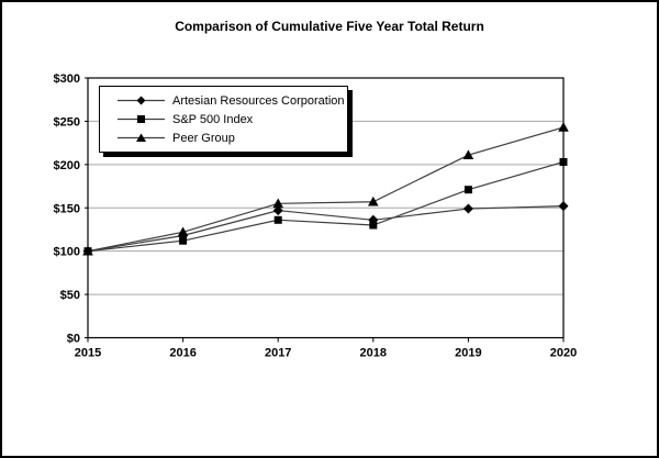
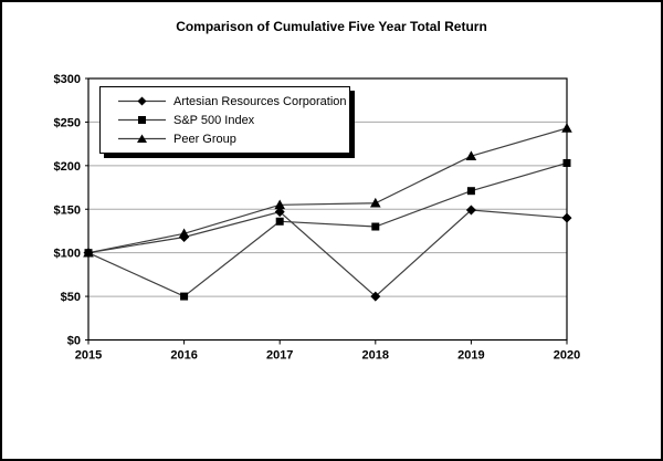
S&P 500 Index/2016: $110 -> $50
Artesian Resources Corporation/2018: $140 -> $50
Artesian Resources Corporation/2020: $150 -> $140
